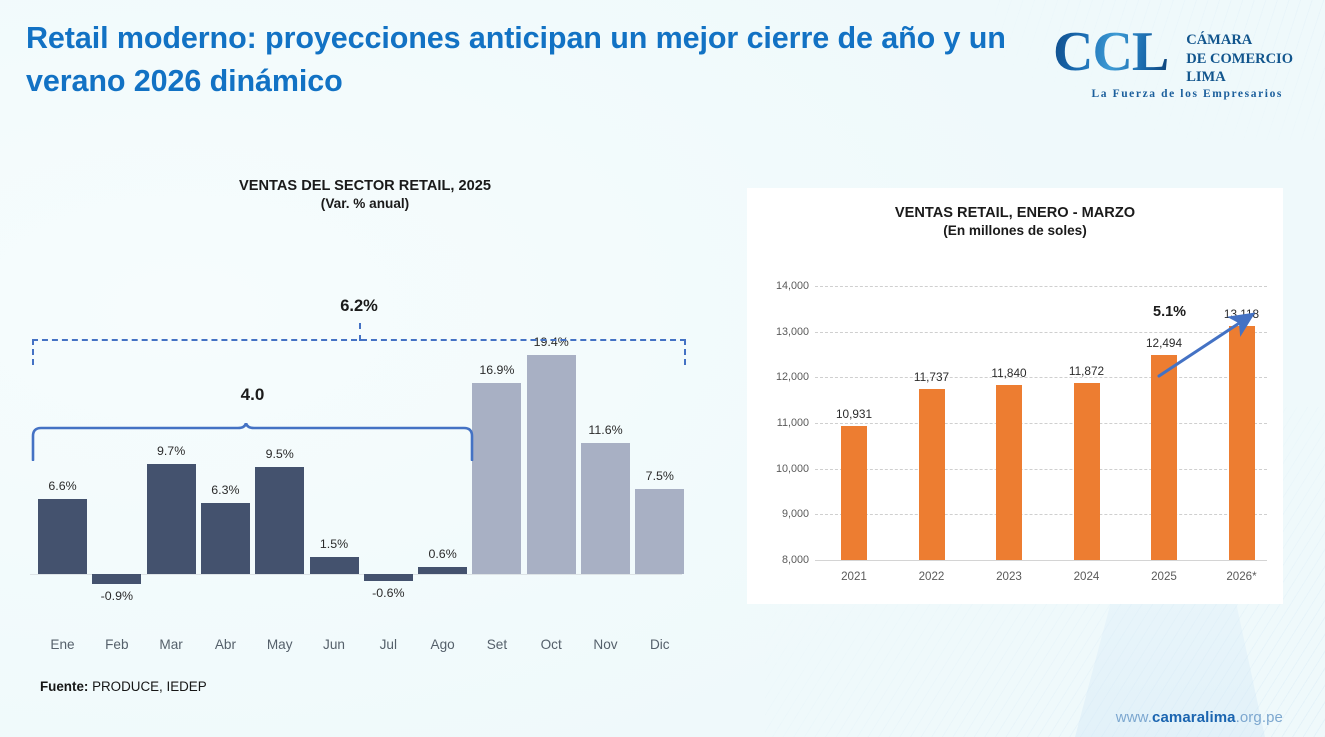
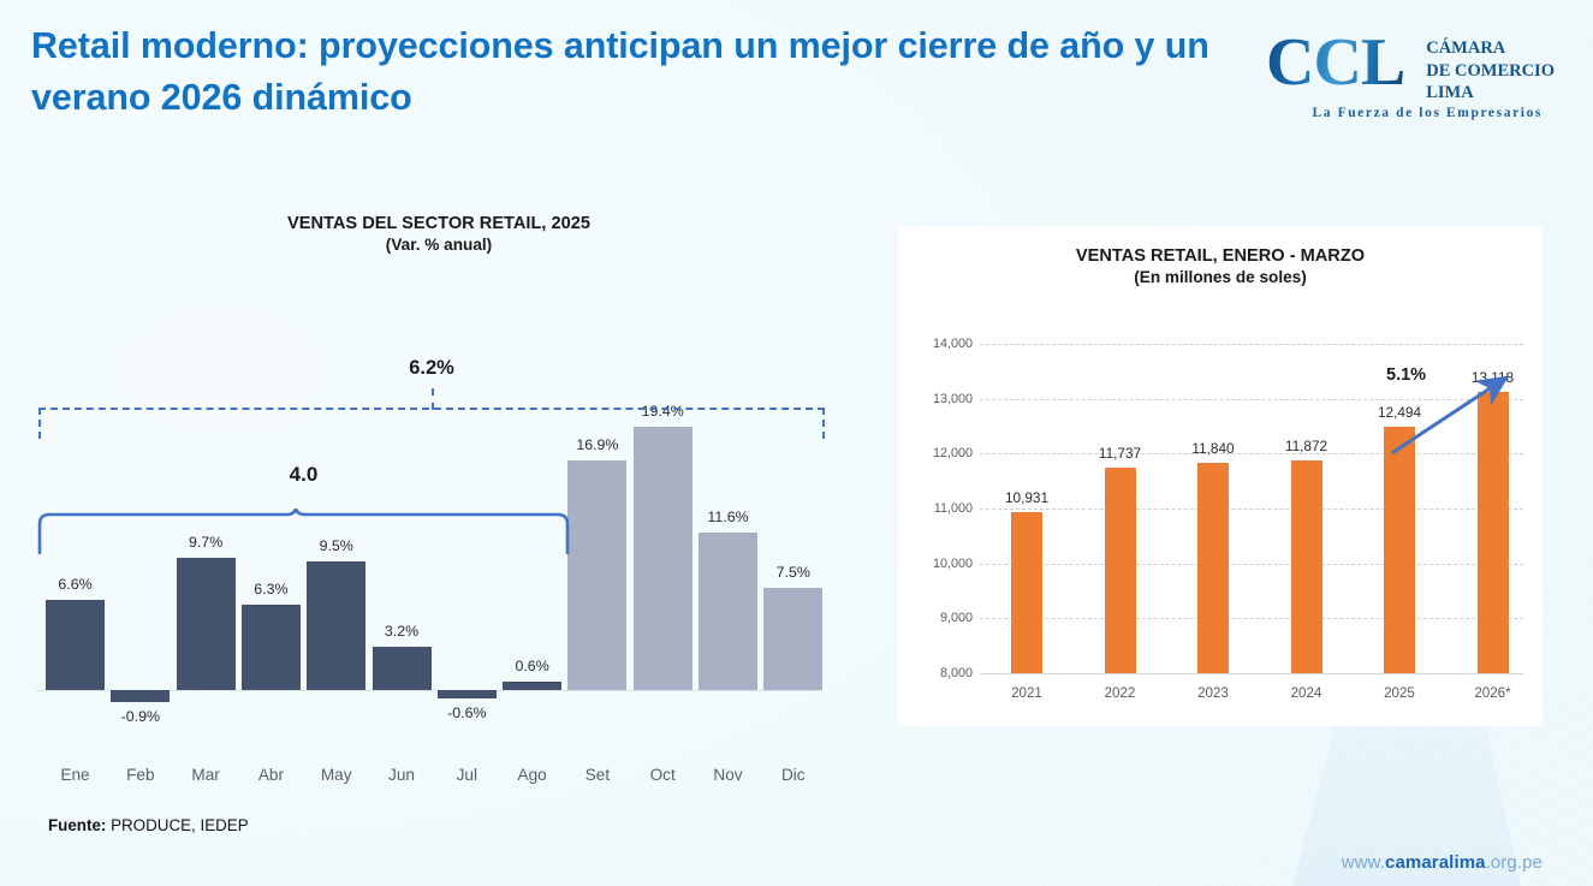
VENTAS DEL SECTOR RETAIL, 2025/Jun: 1.5% -> 3.2%
